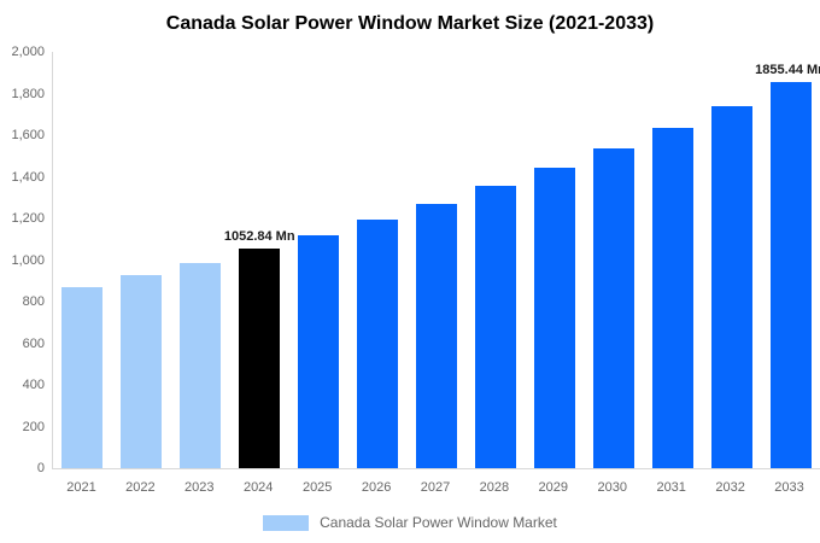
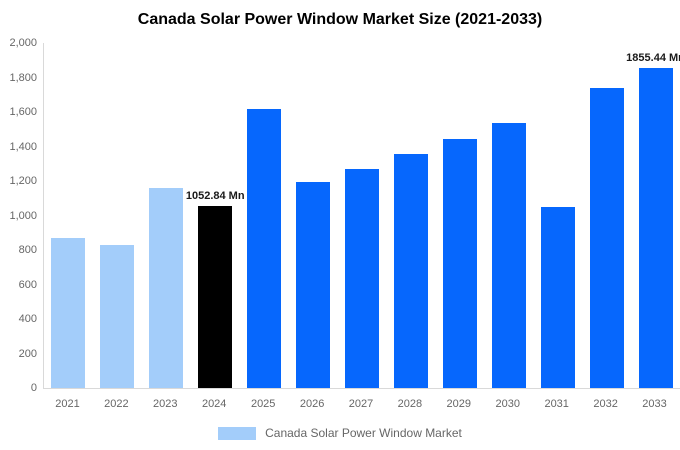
2022: 930 -> 830
2023: 990 -> 1160
2025: 1120 -> 1620
2031: 1640 -> 1050
